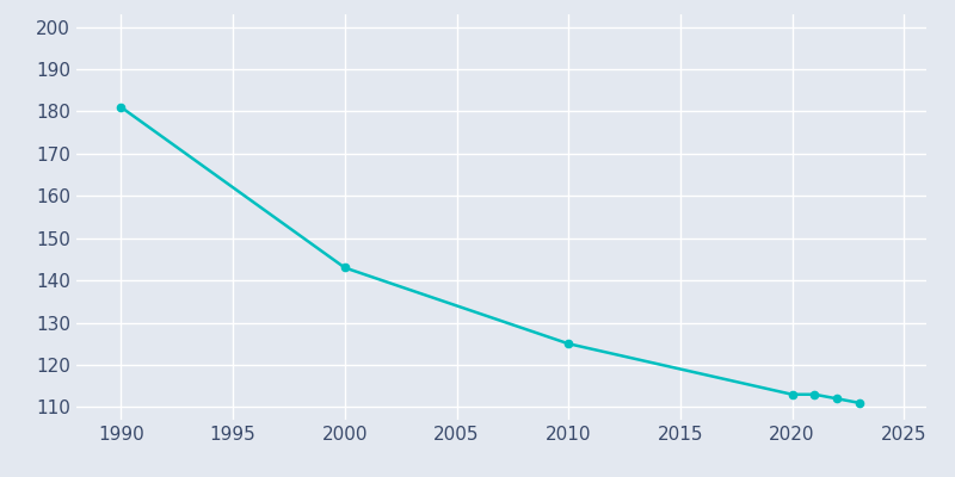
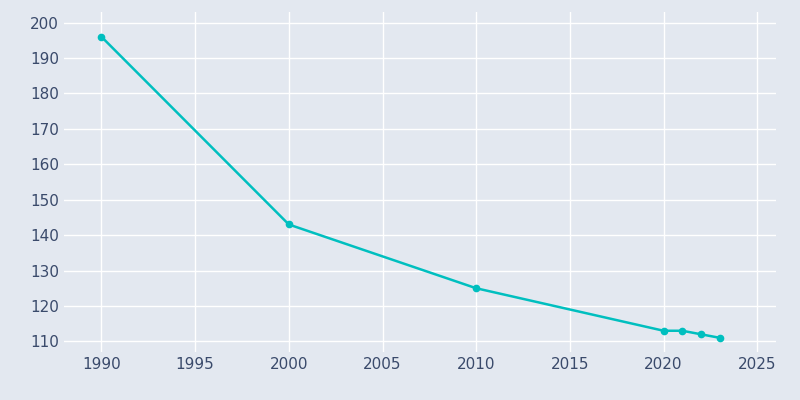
1990: 181 -> 196
